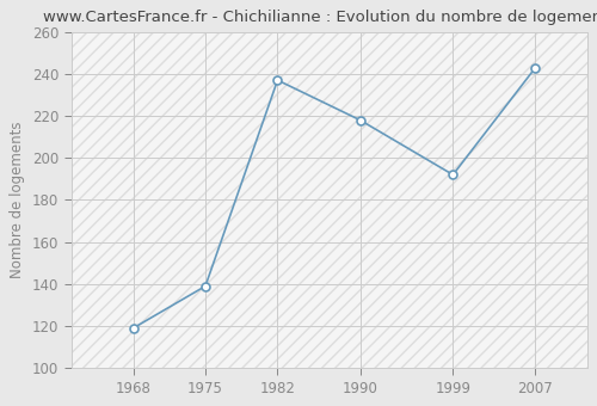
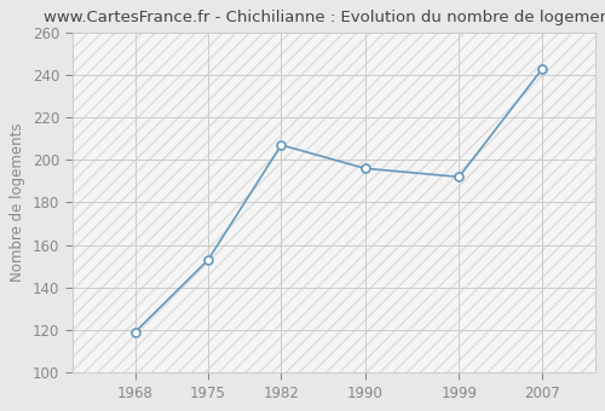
1975: 139 -> 153
1982: 237 -> 207
1990: 218 -> 196
